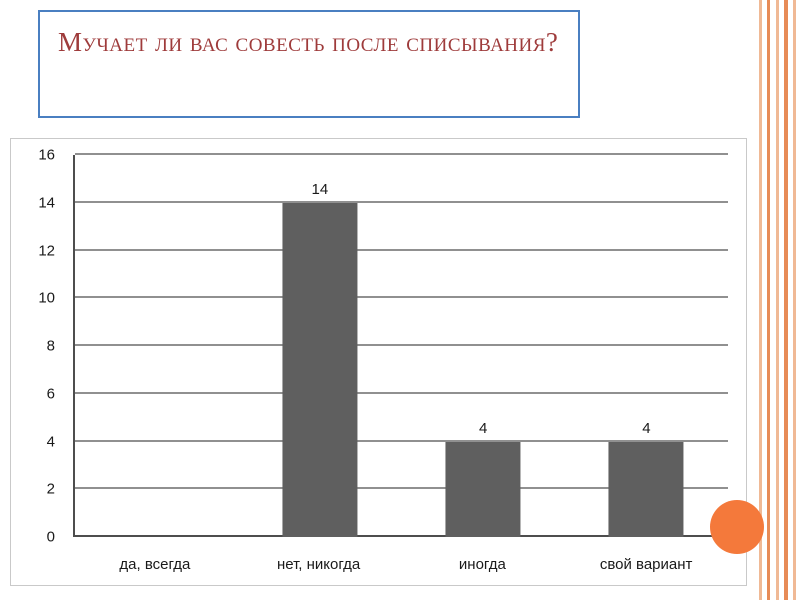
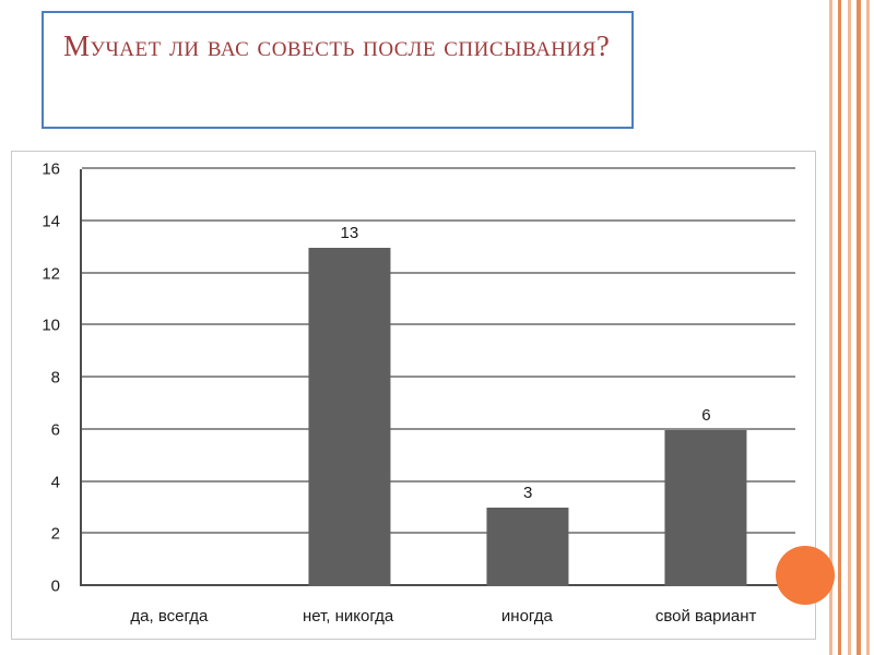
нет, никогда: 14 -> 13
иногда: 4 -> 3
свой вариант: 4 -> 6
